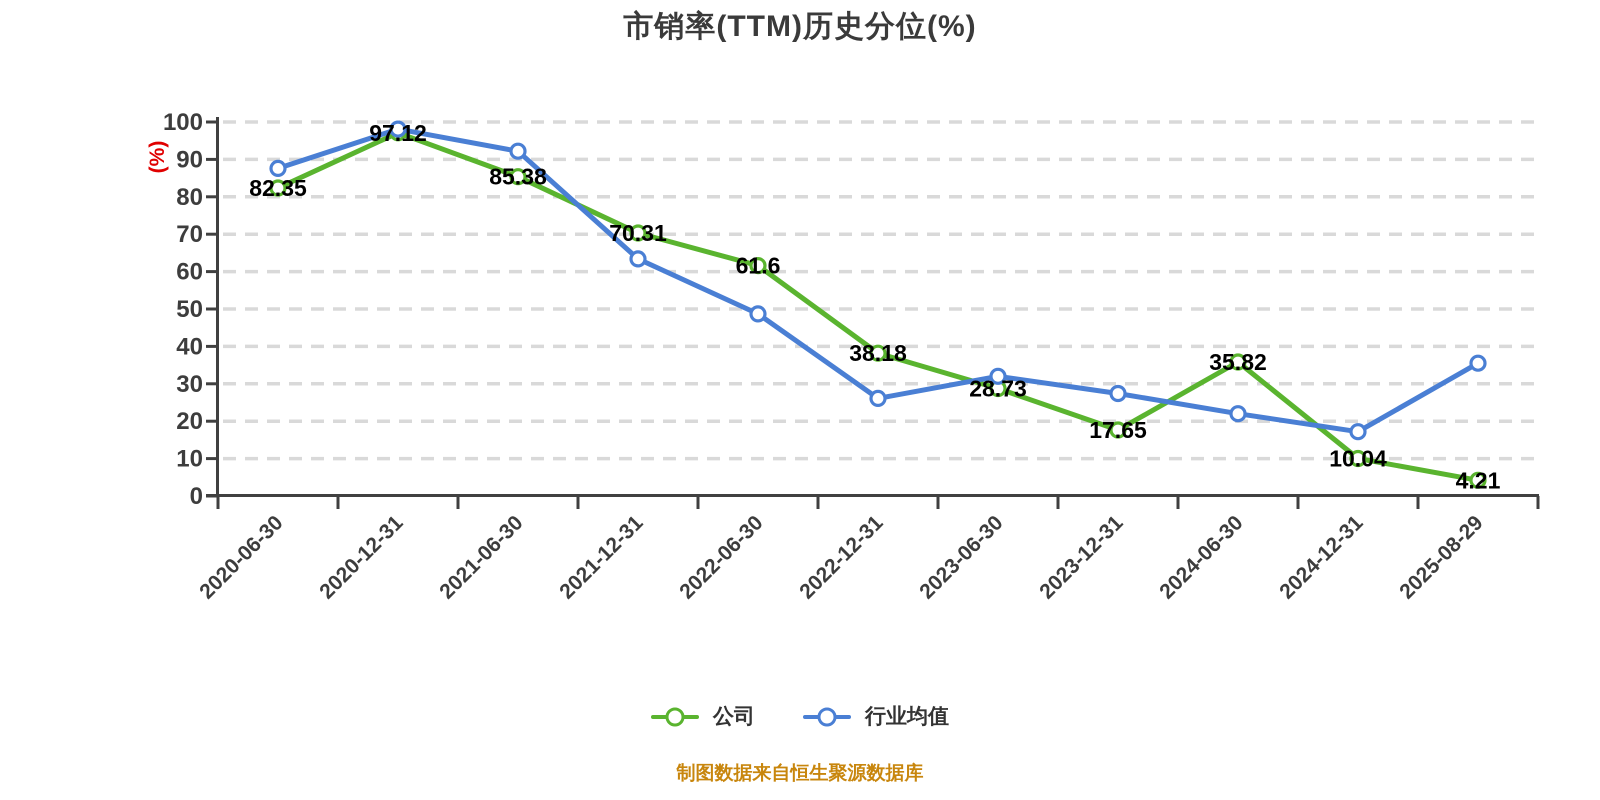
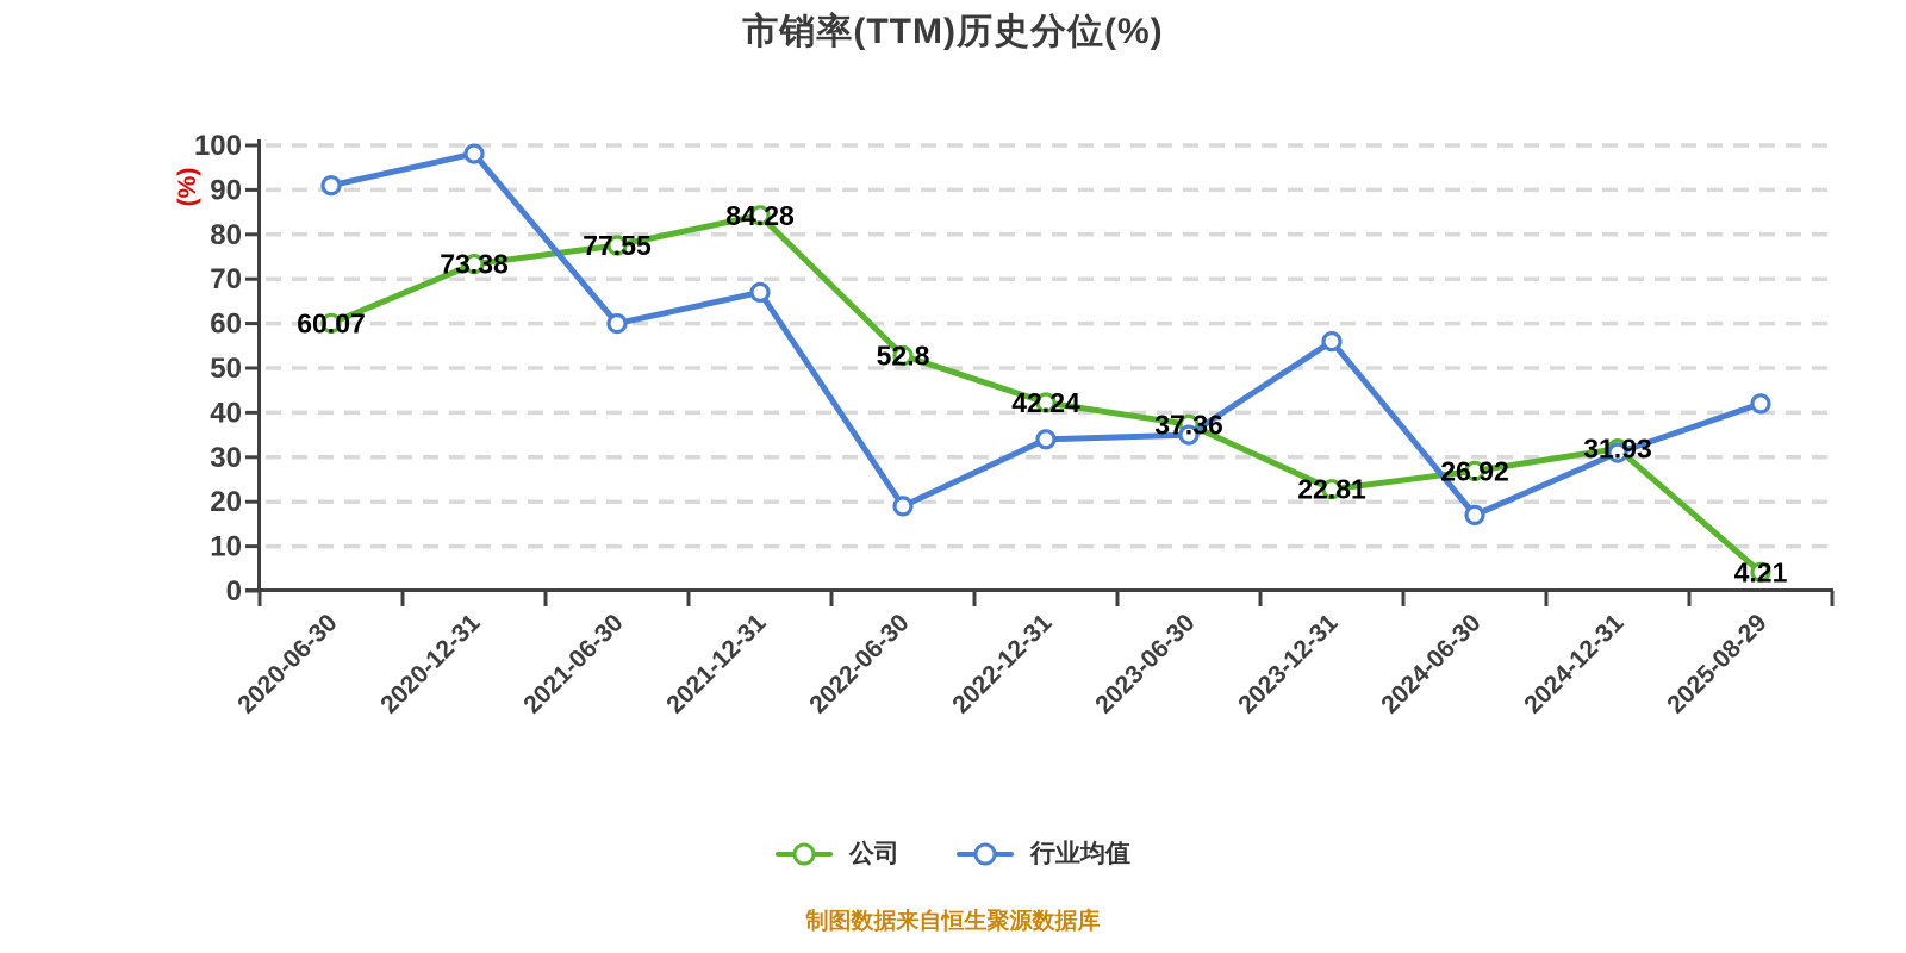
公司/2020-06-30: 82.35 -> 60.07
行业均值/2020-06-30: 88 -> 91
公司/2020-12-31: 97.12 -> 73.38
公司/2021-06-30: 85.38 -> 77.55
行业均值/2021-06-30: 92 -> 60
公司/2021-12-31: 70.31 -> 84.28
行业均值/2021-12-31: 63 -> 67
公司/2022-06-30: 61.6 -> 52.8
行业均值/2022-06-30: 49 -> 19
公司/2022-12-31: 38.18 -> 42.24
行业均值/2022-12-31: 26 -> 34
公司/2023-06-30: 28.73 -> 37.36
行业均值/2023-06-30: 32 -> 35
公司/2023-12-31: 17.65 -> 22.81
行业均值/2023-12-31: 27 -> 56
公司/2024-06-30: 35.82 -> 26.92
行业均值/2024-06-30: 22 -> 17
公司/2024-12-31: 10.04 -> 31.93
行业均值/2024-12-31: 17 -> 31
行业均值/2025-08-29: 36 -> 42
